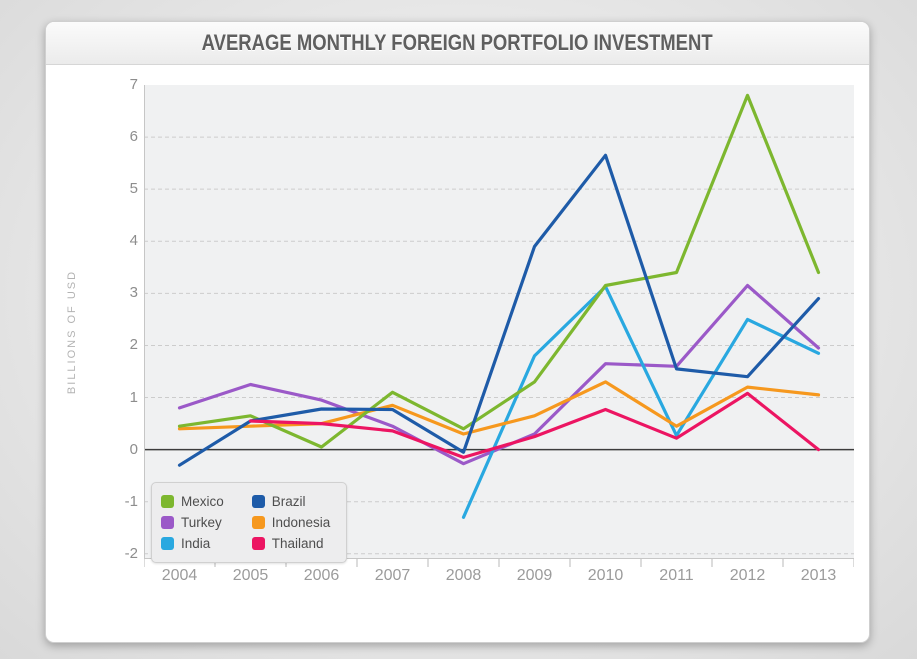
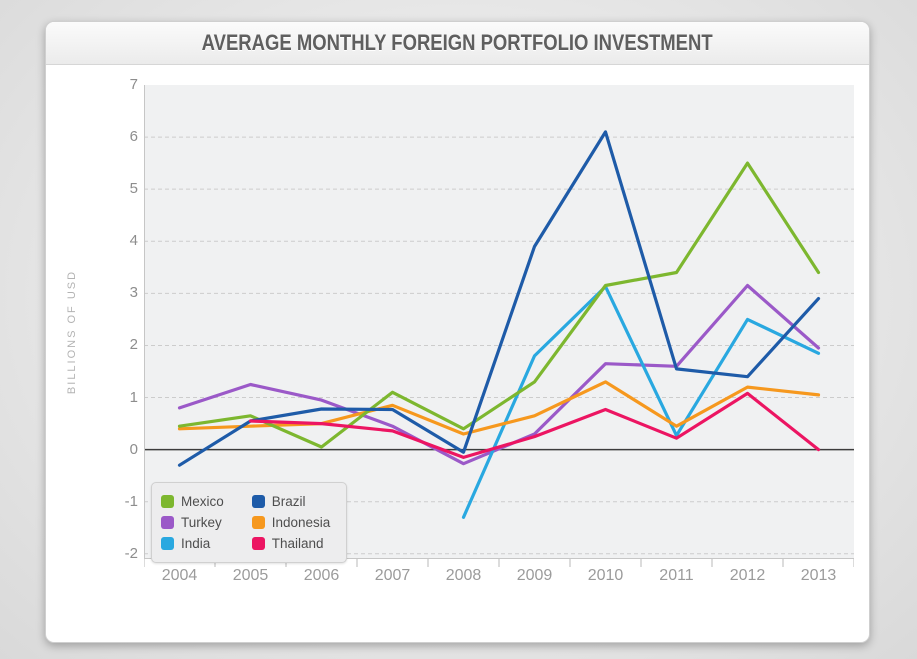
Brazil/2010: 5.7 -> 6.1
Mexico/2012: 6.8 -> 5.5
